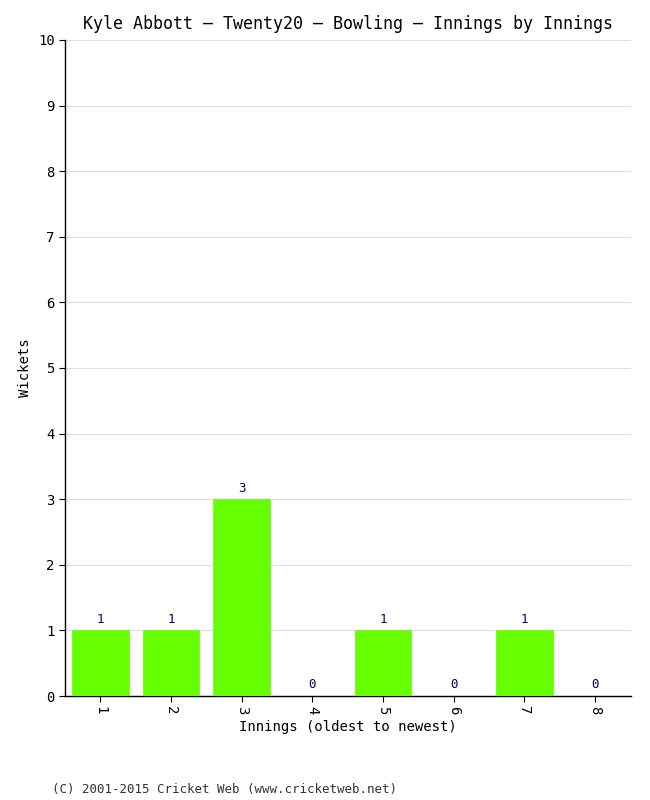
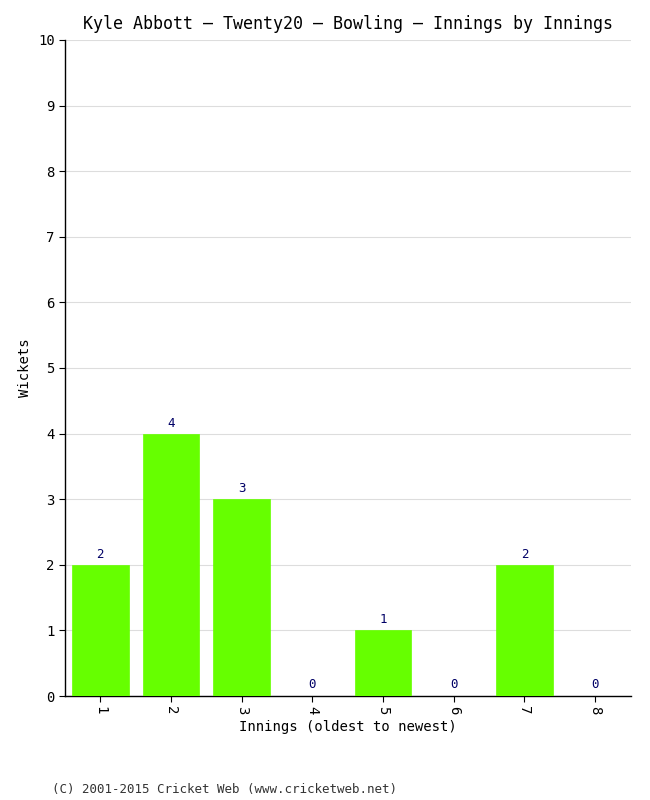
1: 1 -> 2
2: 1 -> 4
7: 1 -> 2
